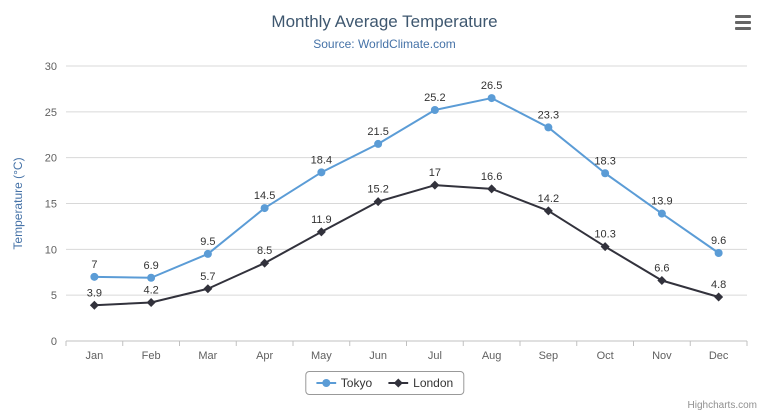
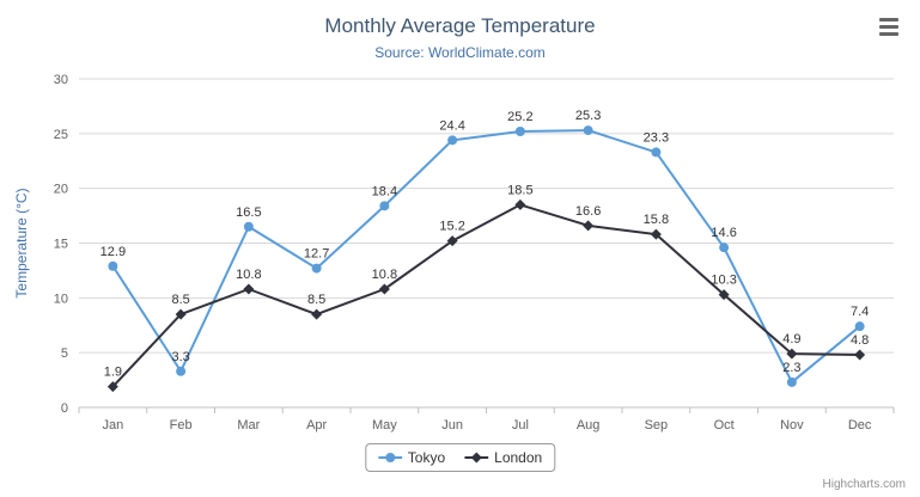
Tokyo/Jan: 7 -> 12.9
London/Jan: 3.9 -> 1.9
Tokyo/Feb: 6.9 -> 3.3
London/Feb: 4.2 -> 8.5
Tokyo/Mar: 9.5 -> 16.5
London/Mar: 5.7 -> 10.8
Tokyo/Apr: 14.5 -> 12.7
London/May: 11.9 -> 10.8
Tokyo/Jun: 21.5 -> 24.4
London/Jul: 17 -> 18.5
Tokyo/Aug: 26.5 -> 25.3
London/Sep: 14.2 -> 15.8
Tokyo/Oct: 18.3 -> 14.6
Tokyo/Nov: 13.9 -> 2.3
London/Nov: 6.6 -> 4.9
Tokyo/Dec: 9.6 -> 7.4
